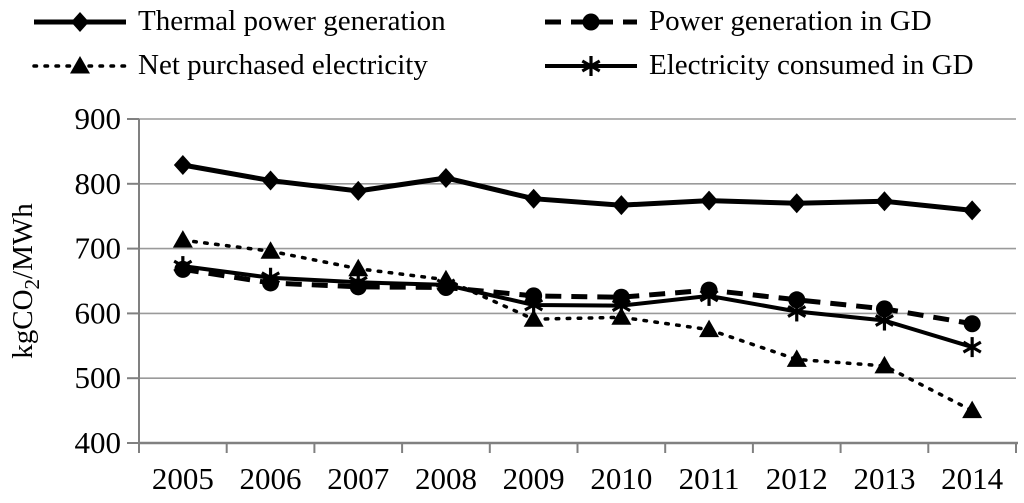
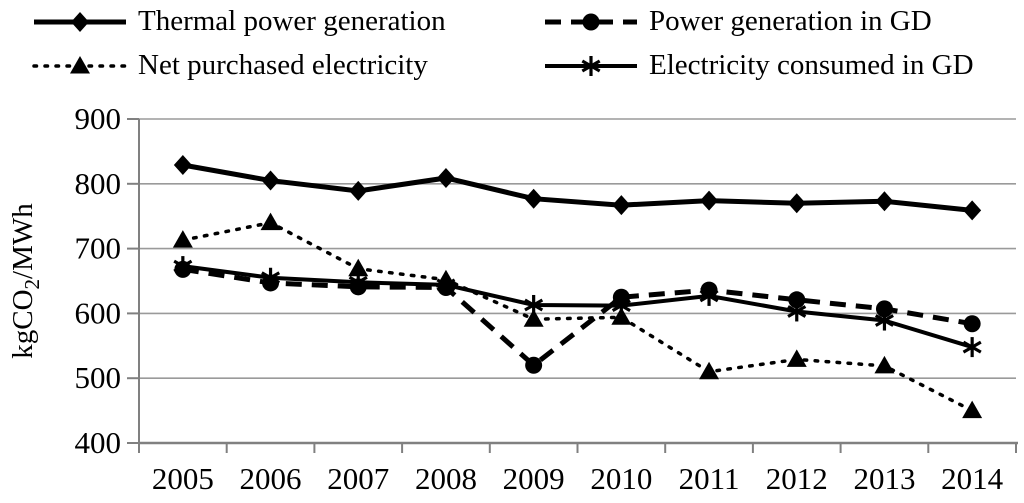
Net purchased electricity/2006: 700 -> 740
Power generation in GD/2009: 630 -> 520
Net purchased electricity/2011: 580 -> 510
